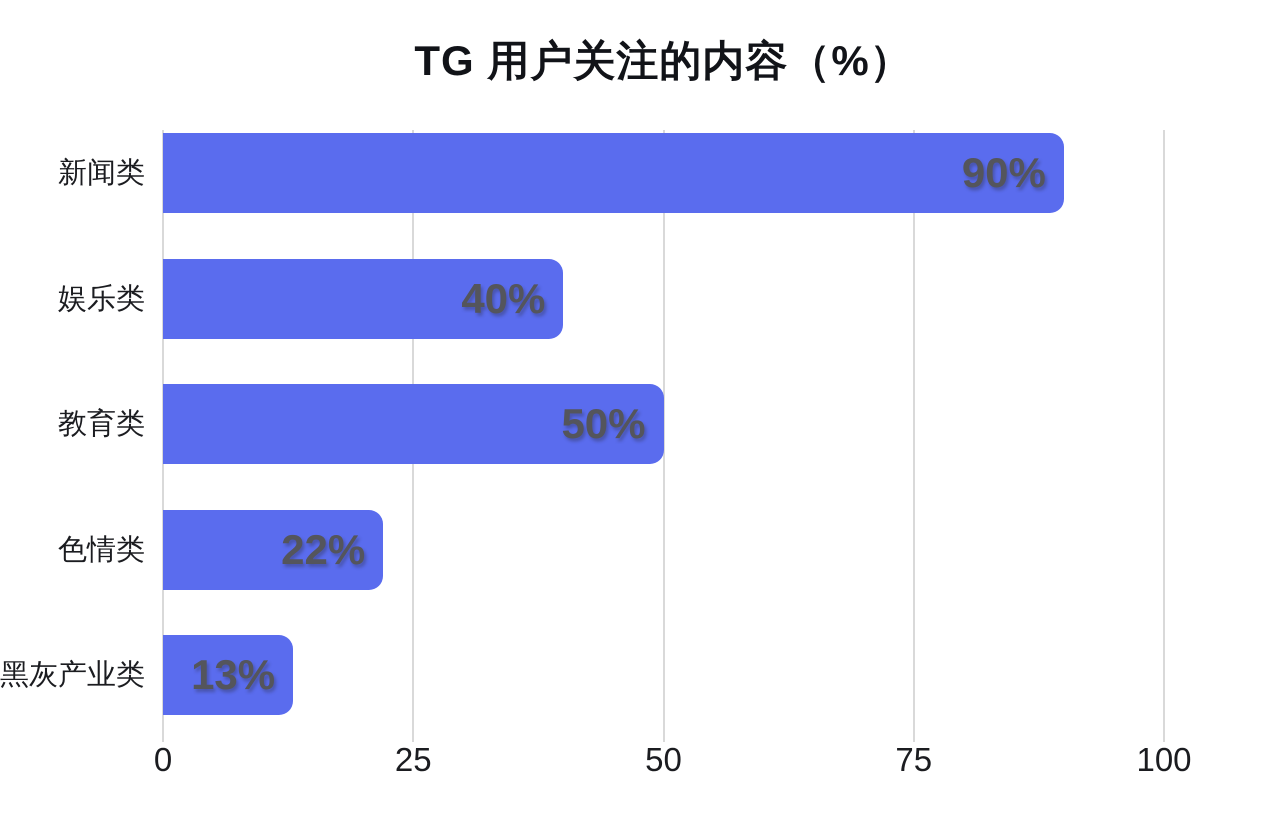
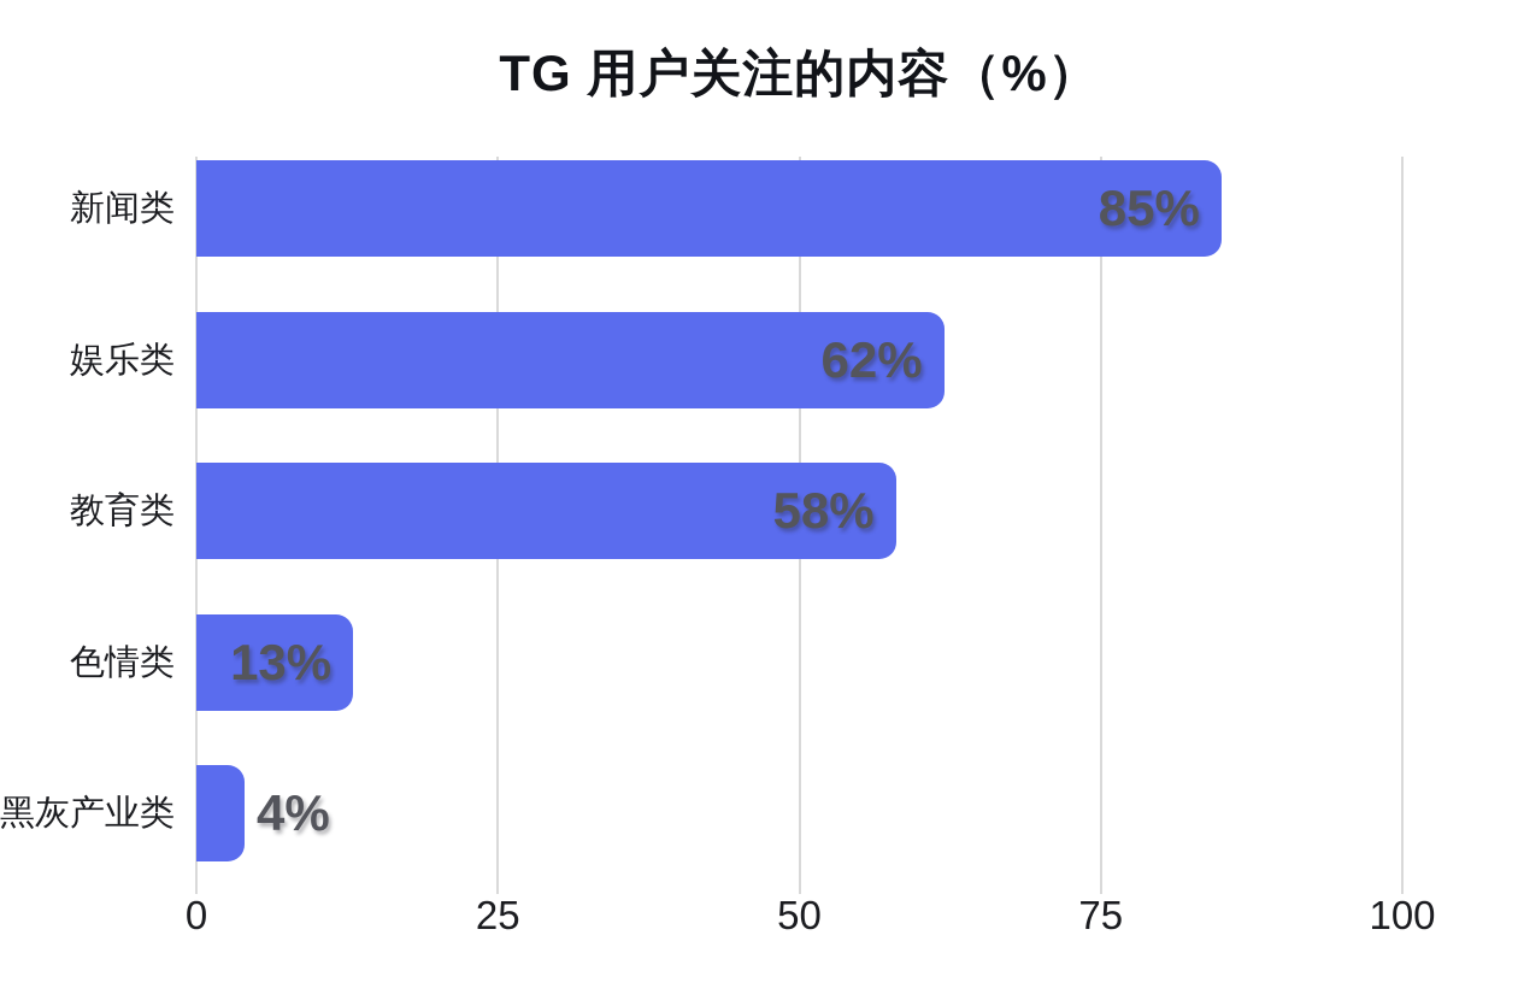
新闻类: 90% -> 85%
娱乐类: 40% -> 62%
教育类: 50% -> 58%
色情类: 22% -> 13%
黑灰产业类: 13% -> 4%
